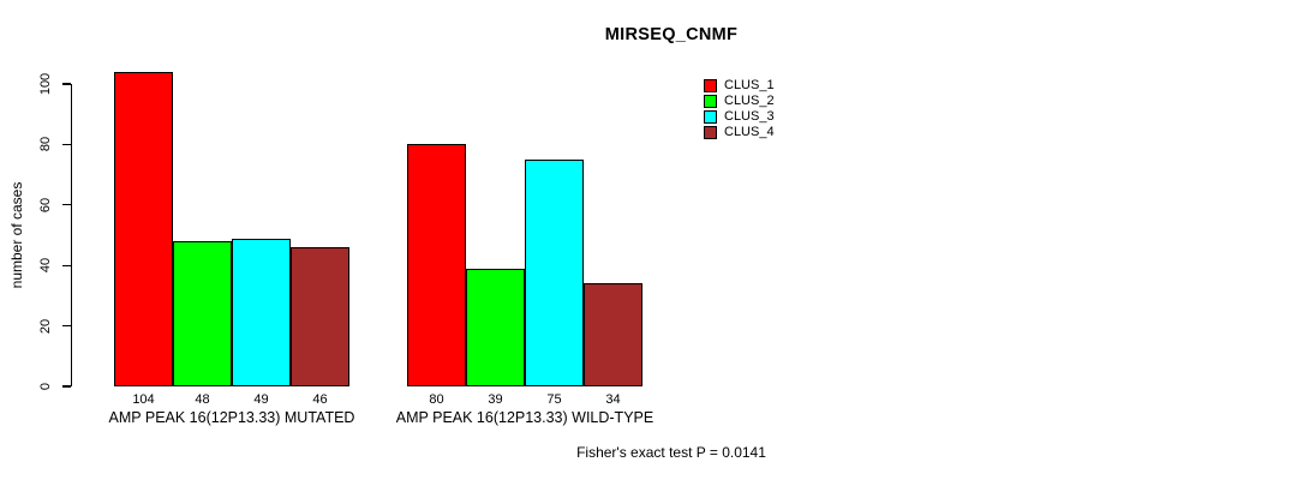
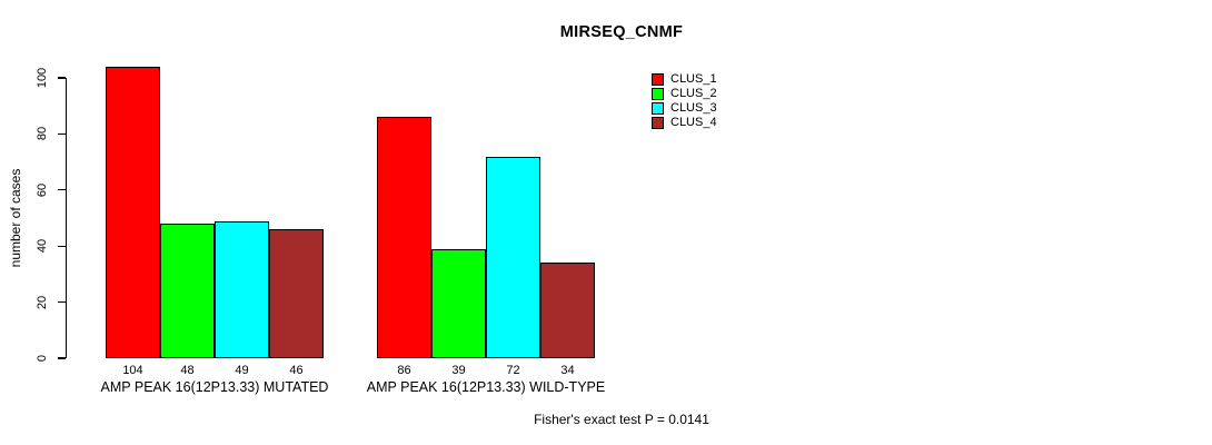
CLUS_1/AMP PEAK 16(12P13.33) WILD-TYPE: 80 -> 86
CLUS_3/AMP PEAK 16(12P13.33) WILD-TYPE: 75 -> 72
